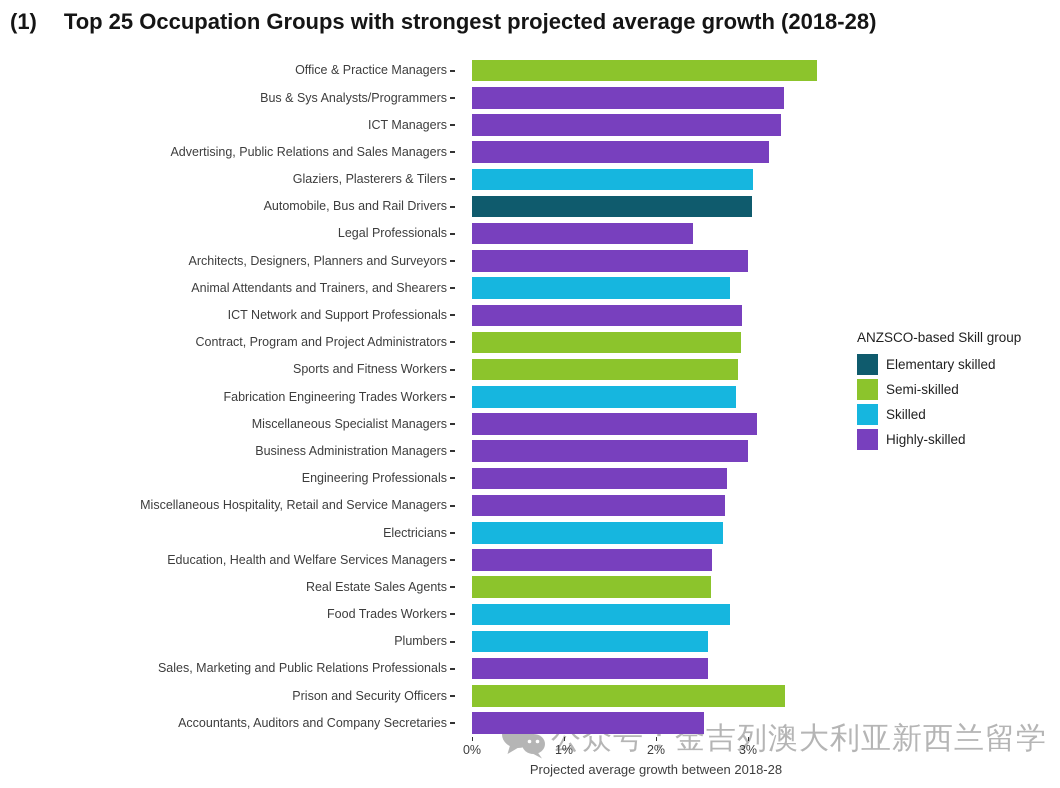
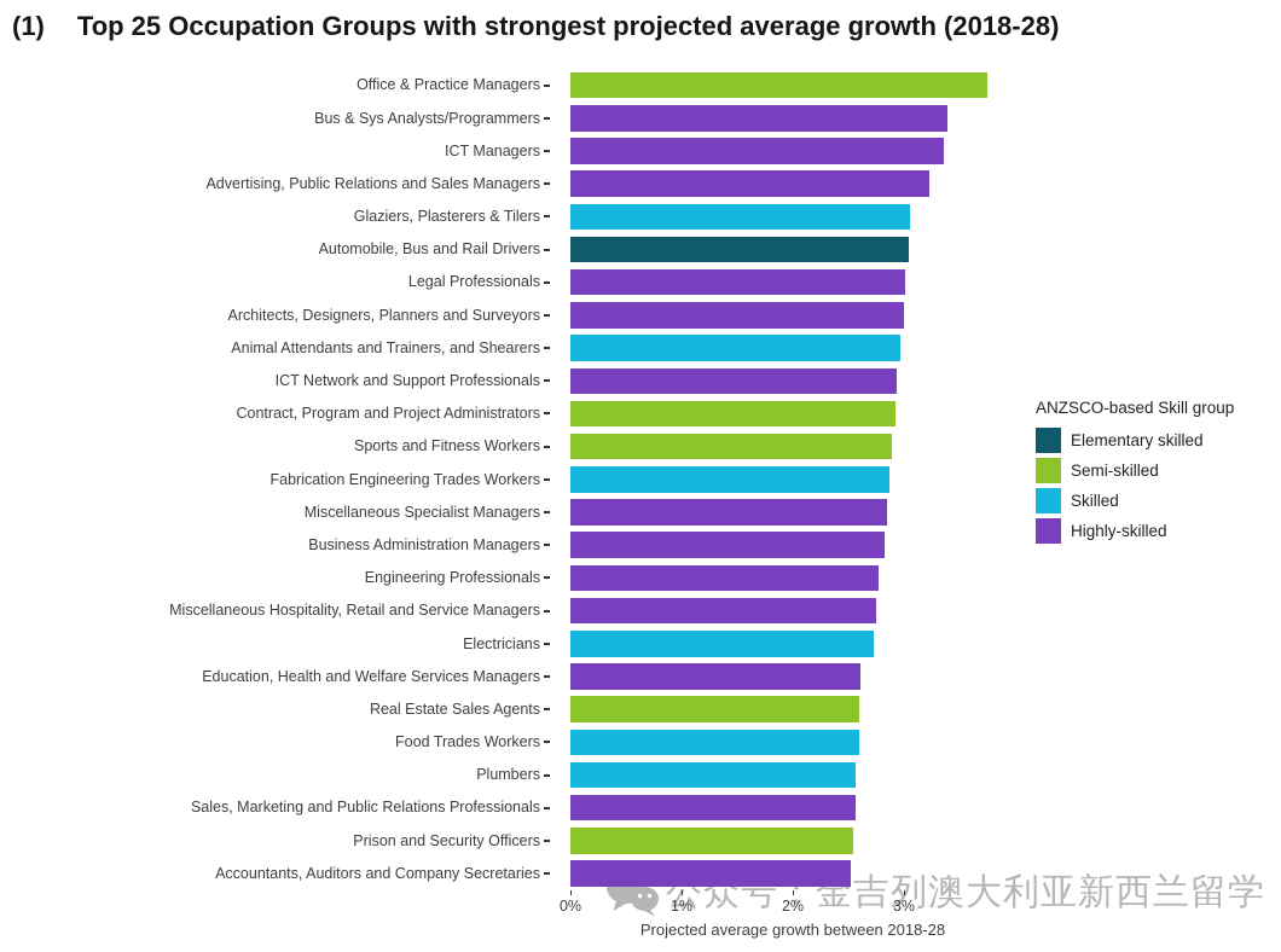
Legal Professionals: 2.4% -> 3.0%
Animal Attendants and Trainers, and Shearers: 2.8% -> 3.0%
Miscellaneous Specialist Managers: 3.1% -> 2.9%
Business Administration Managers: 3.0% -> 2.8%
Food Trades Workers: 2.8% -> 2.6%
Prison and Security Officers: 3.4% -> 2.5%
